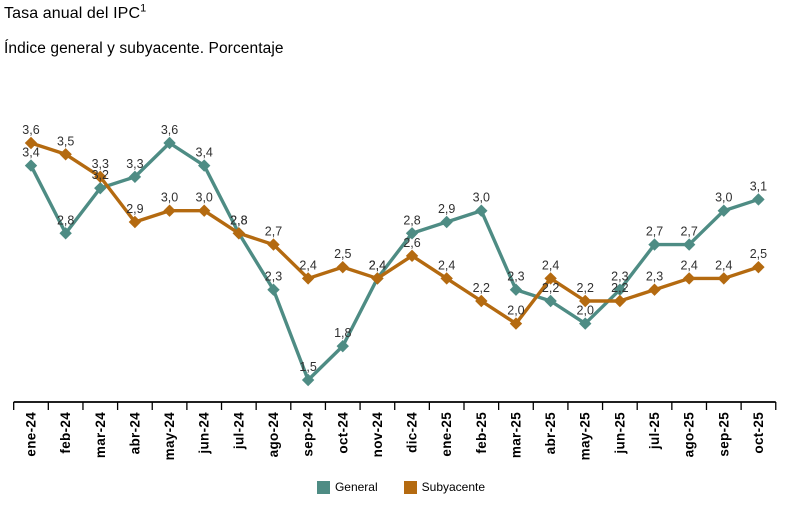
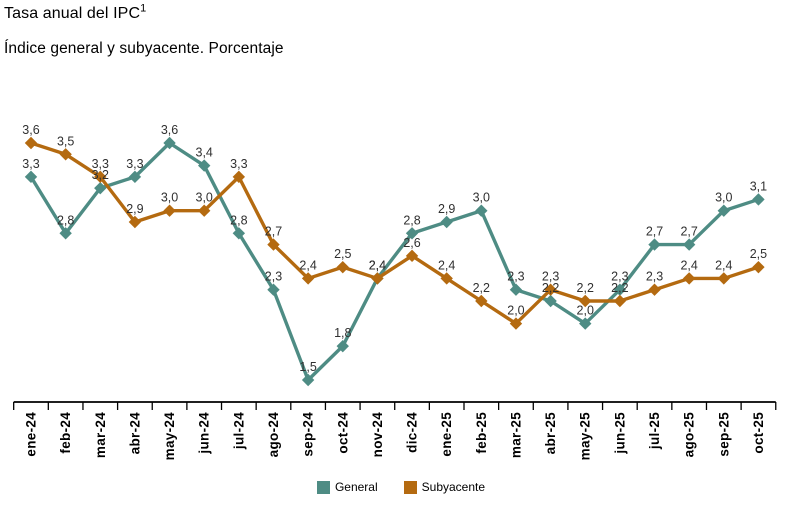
General/ene-24: 3,4 -> 3,3
Subyacente/jul-24: 2,8 -> 3,3
Subyacente/abr-25: 2,4 -> 2,3
